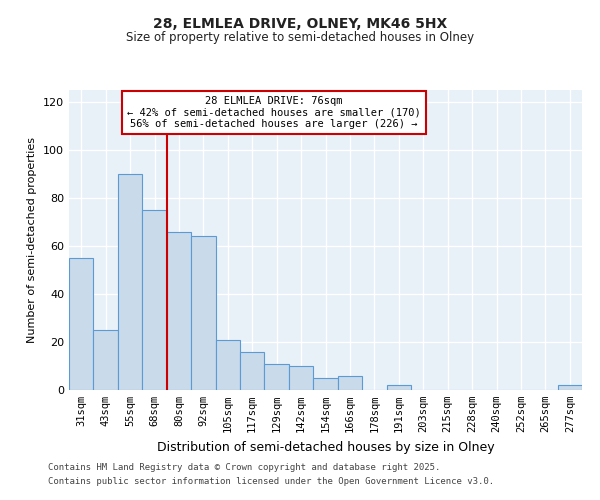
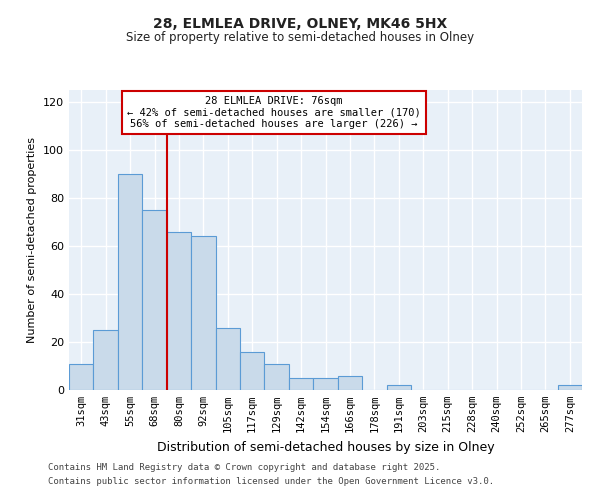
31sqm: 55 -> 11
105sqm: 21 -> 26
142sqm: 10 -> 5
